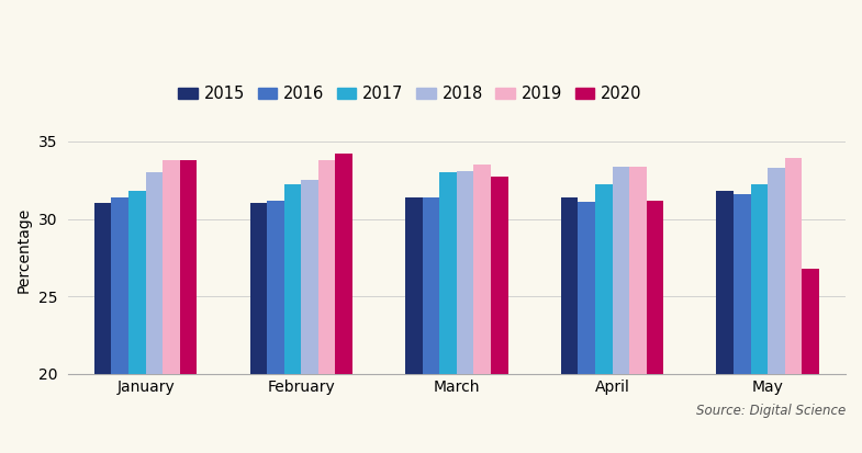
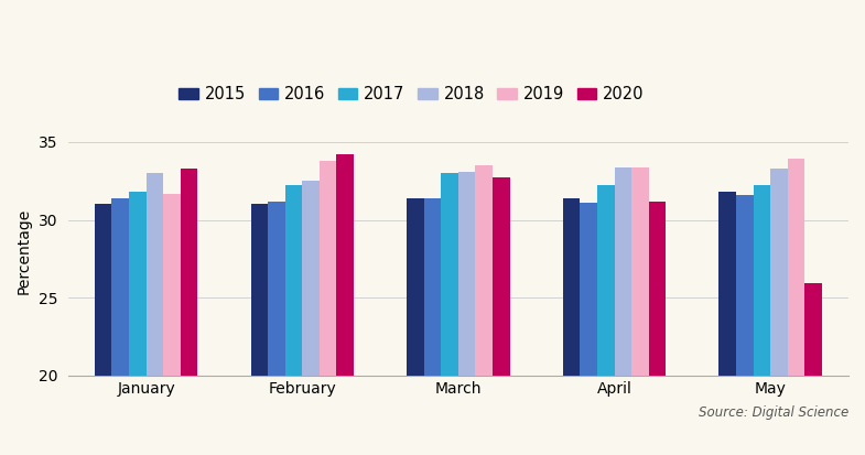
2019/January: 33.8 -> 31.7
2020/January: 33.8 -> 33.3
2020/May: 26.8 -> 25.9
